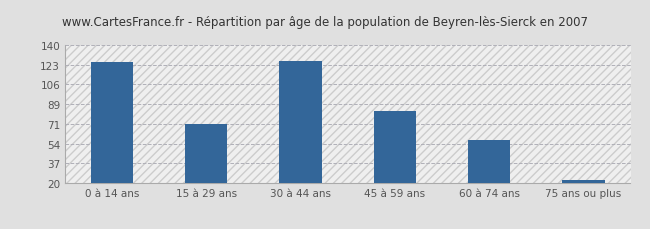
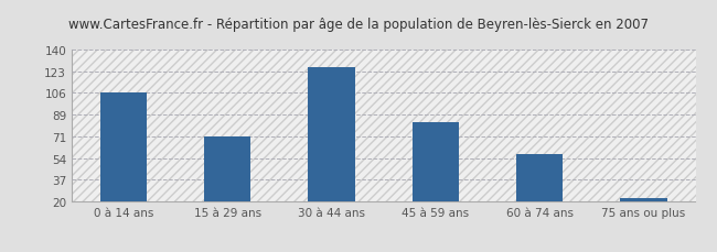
0 à 14 ans: 125 -> 106
